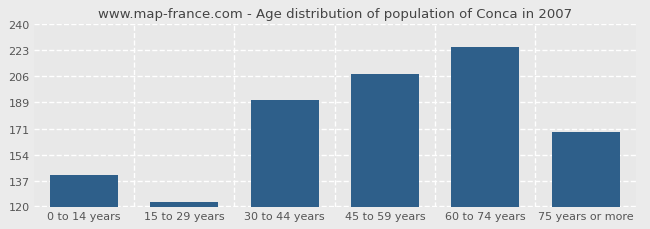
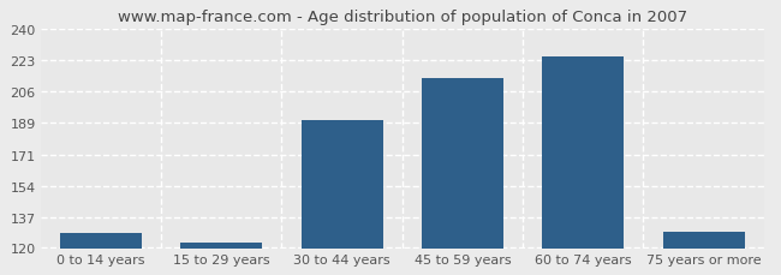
0 to 14 years: 141 -> 128
45 to 59 years: 207 -> 213
75 years or more: 169 -> 129
